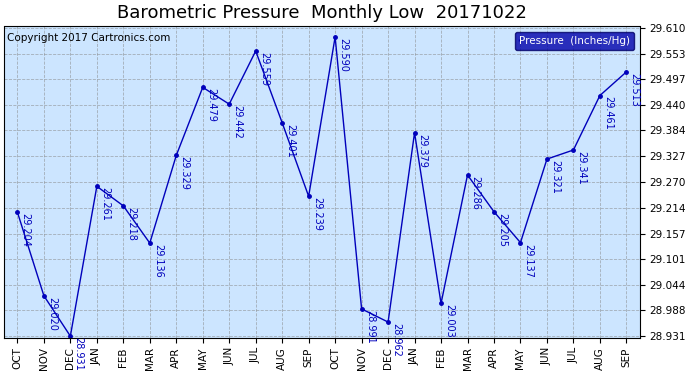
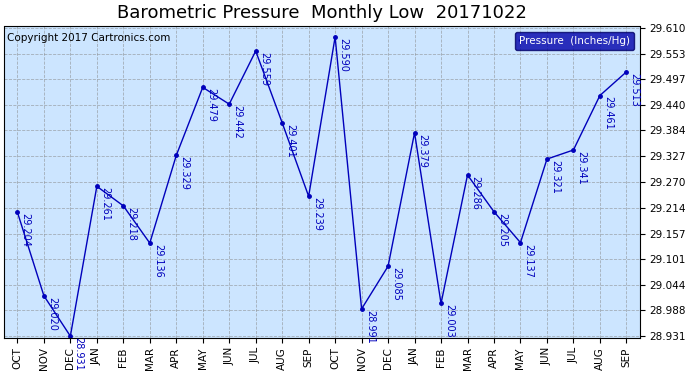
DEC: 28.962 -> 29.085
